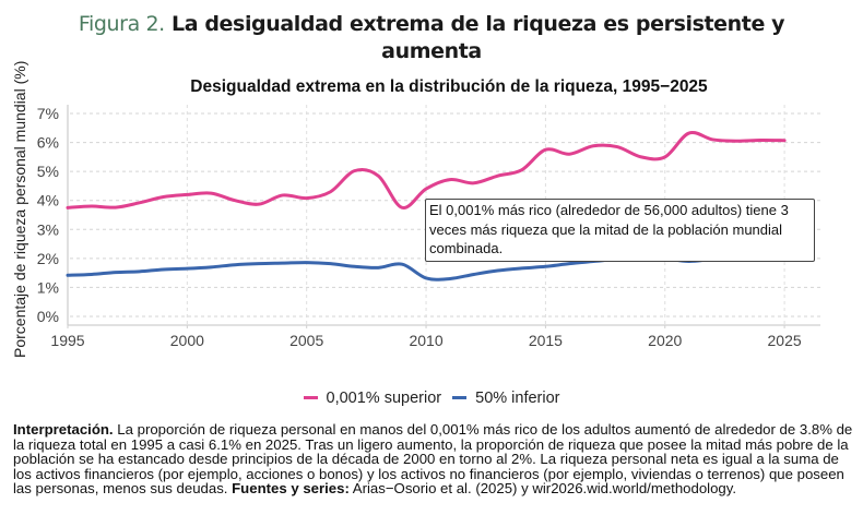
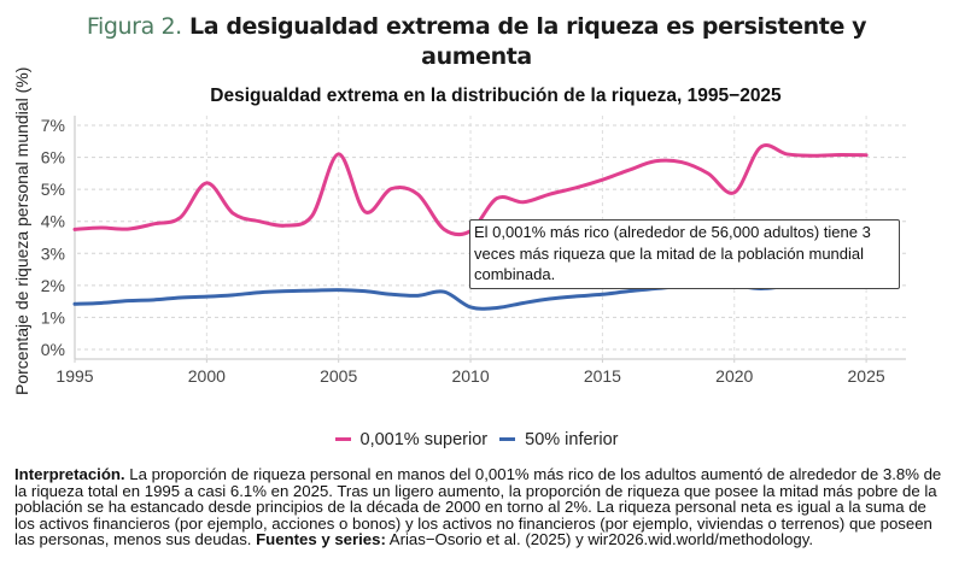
0,001% superior/2000: 4.2% -> 5.2%
0,001% superior/2005: 4.1% -> 6.1%
0,001% superior/2010: 4.4% -> 3.7%
0,001% superior/2015: 5.8% -> 5.3%
0,001% superior/2020: 5.5% -> 4.9%
